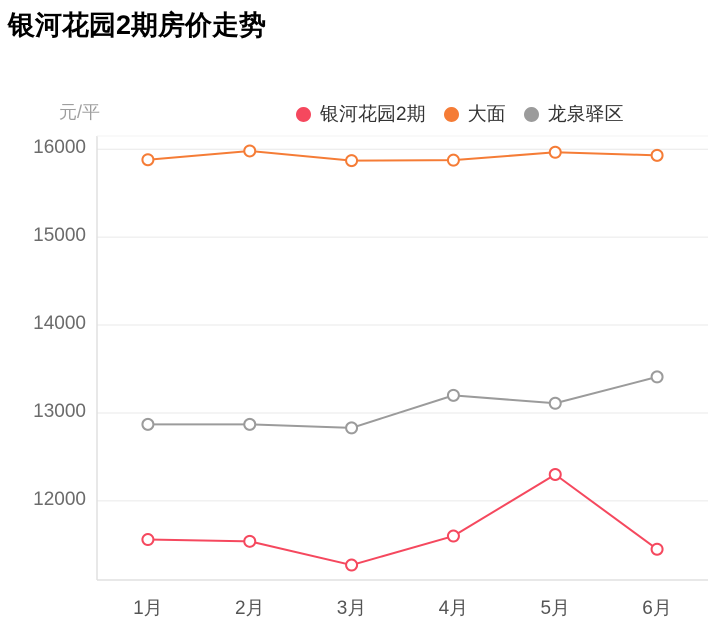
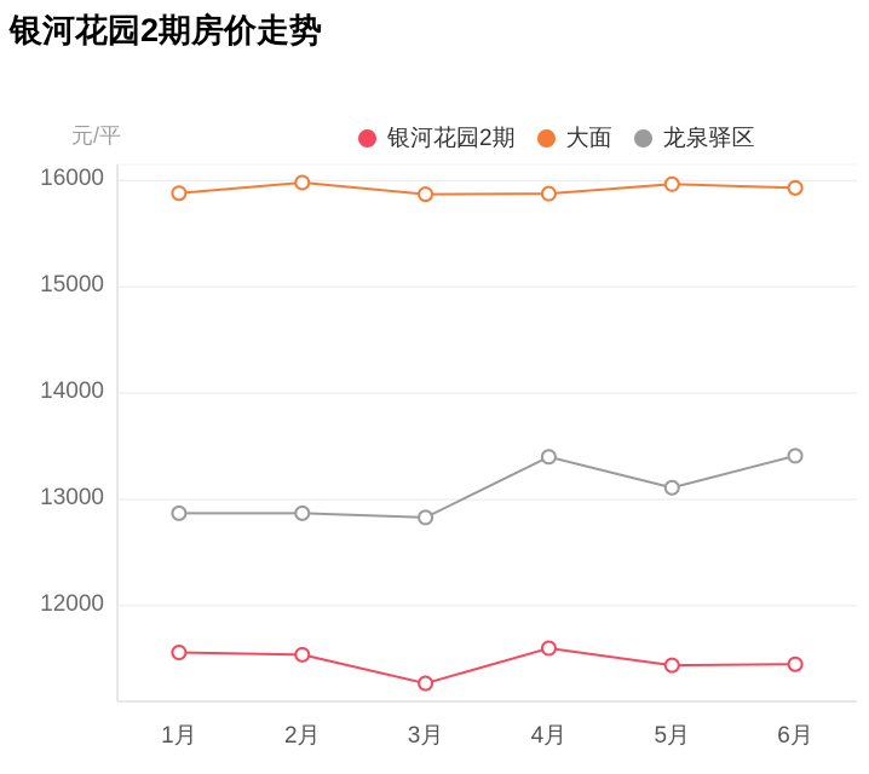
龙泉驿区/4月: 13200 -> 13400
银河花园2期/5月: 12300 -> 11400
